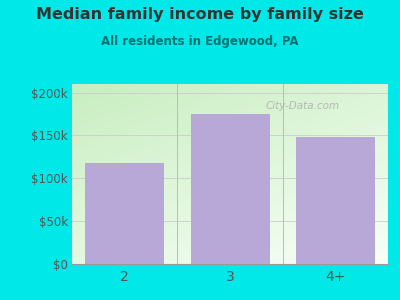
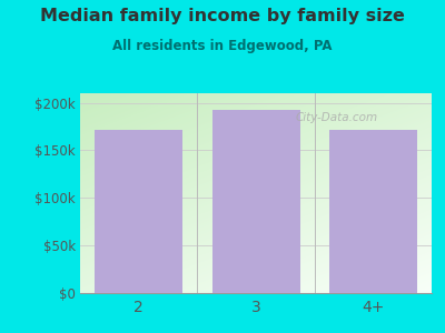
2: $118k -> $172k
3: $175k -> $192k
4+: $148k -> $172k
